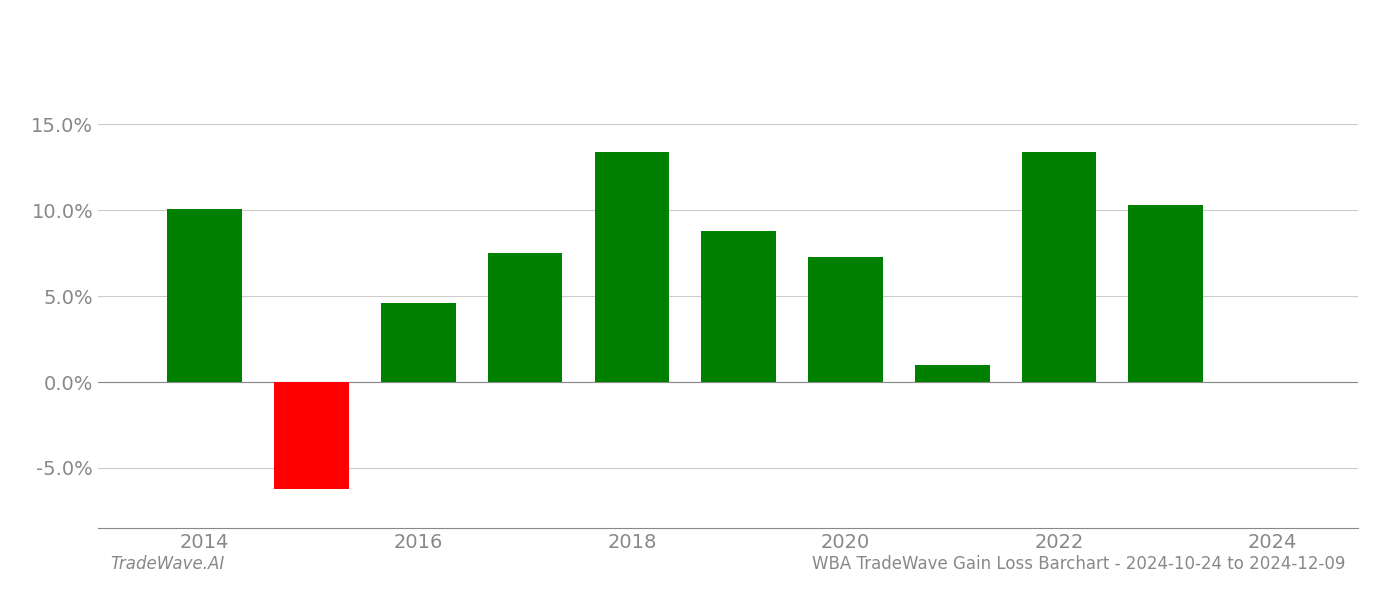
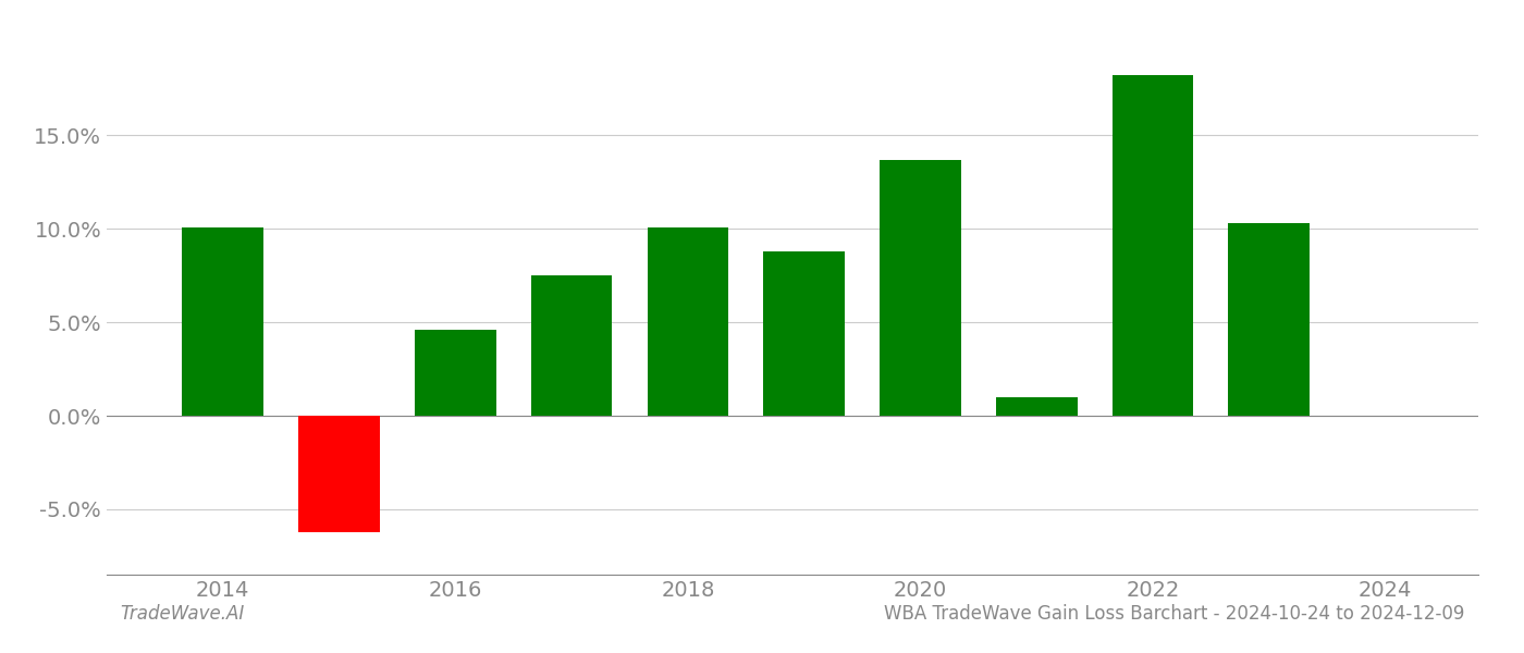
2018: 13.4% -> 10.1%
2020: 7.3% -> 13.7%
2022: 13.4% -> 18.2%
